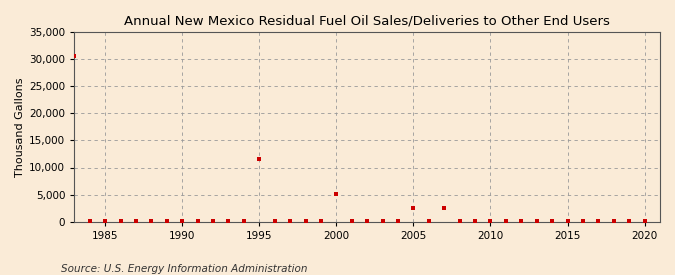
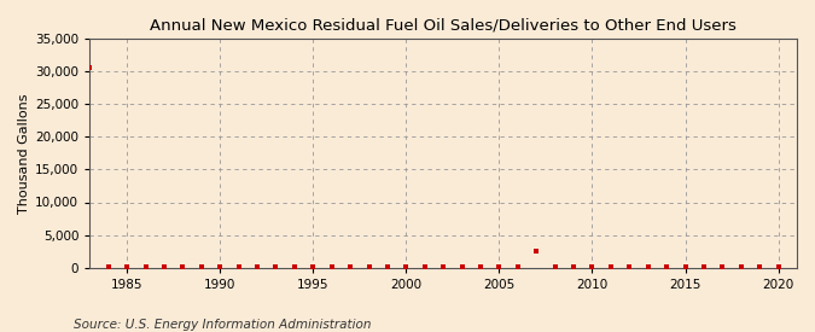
1995: 11,600 -> 0
2000: 5,200 -> 0
2005: 2,600 -> 0
